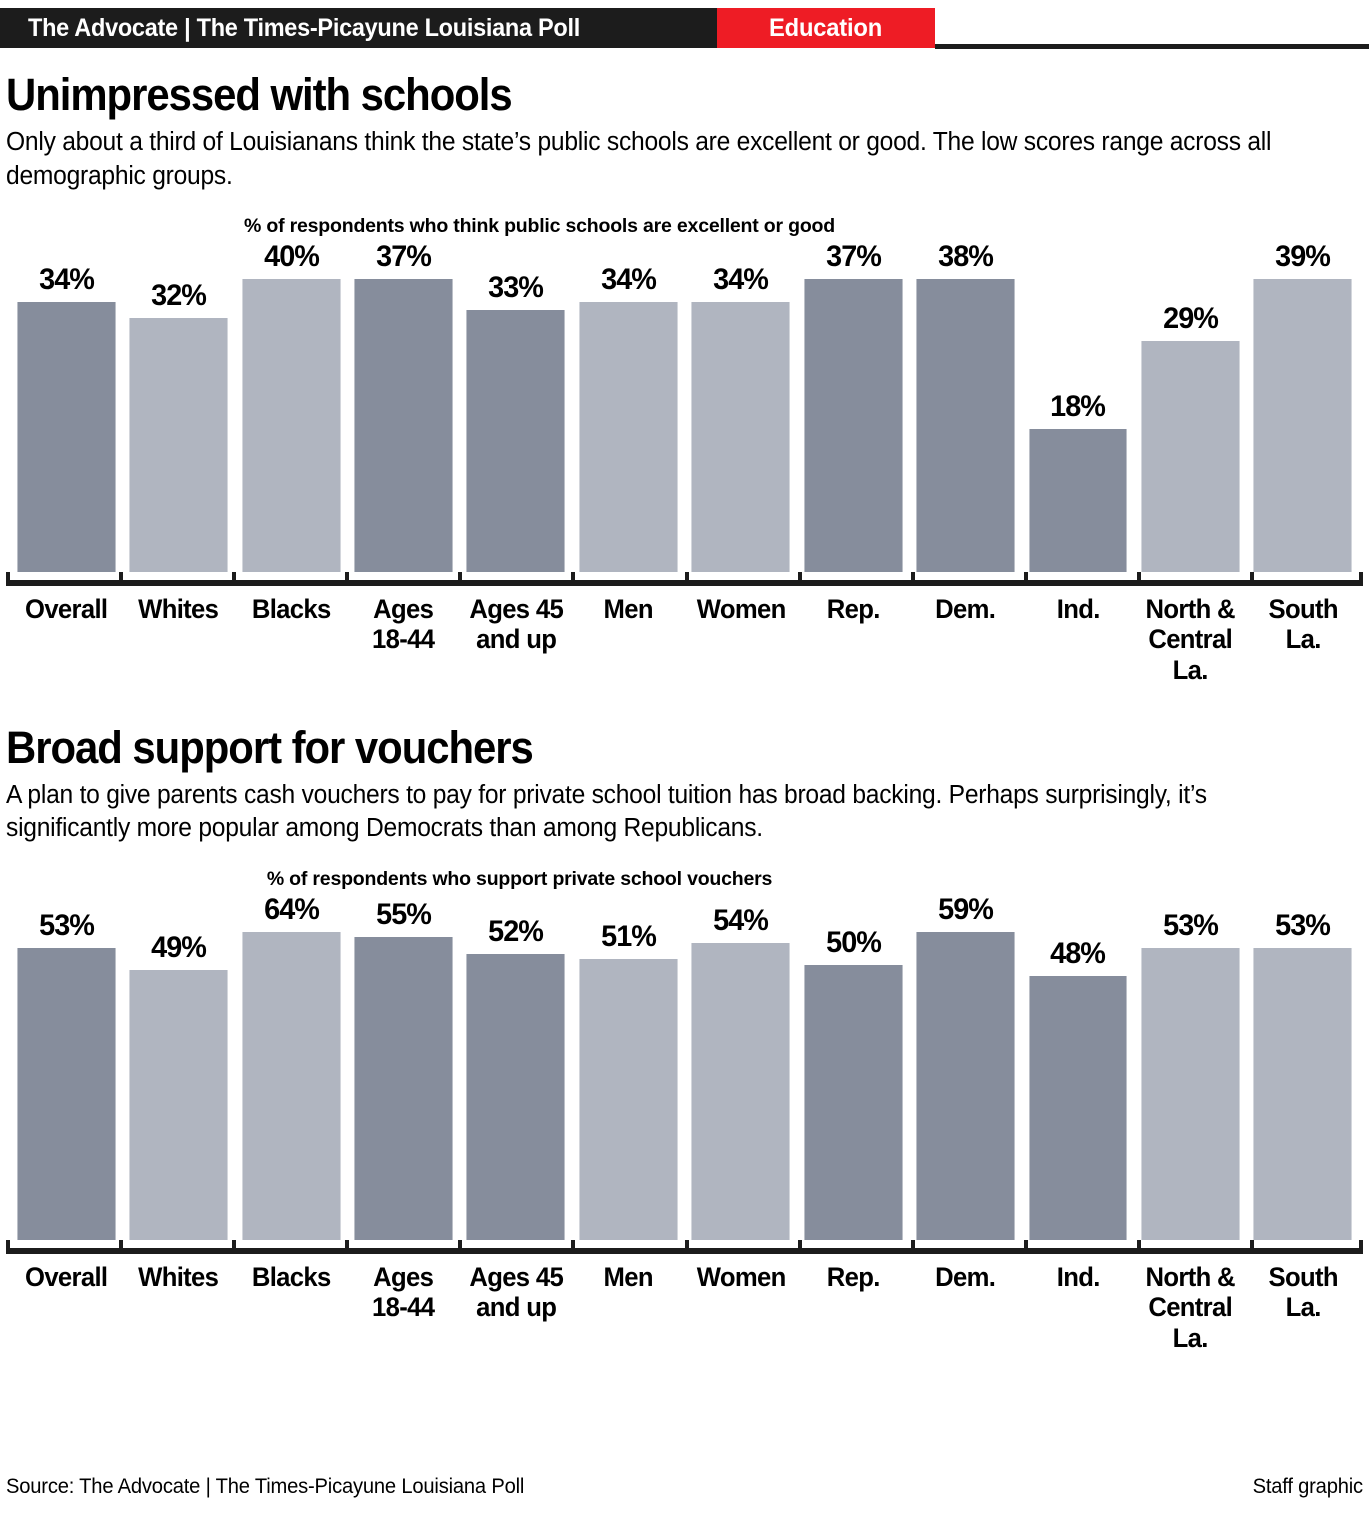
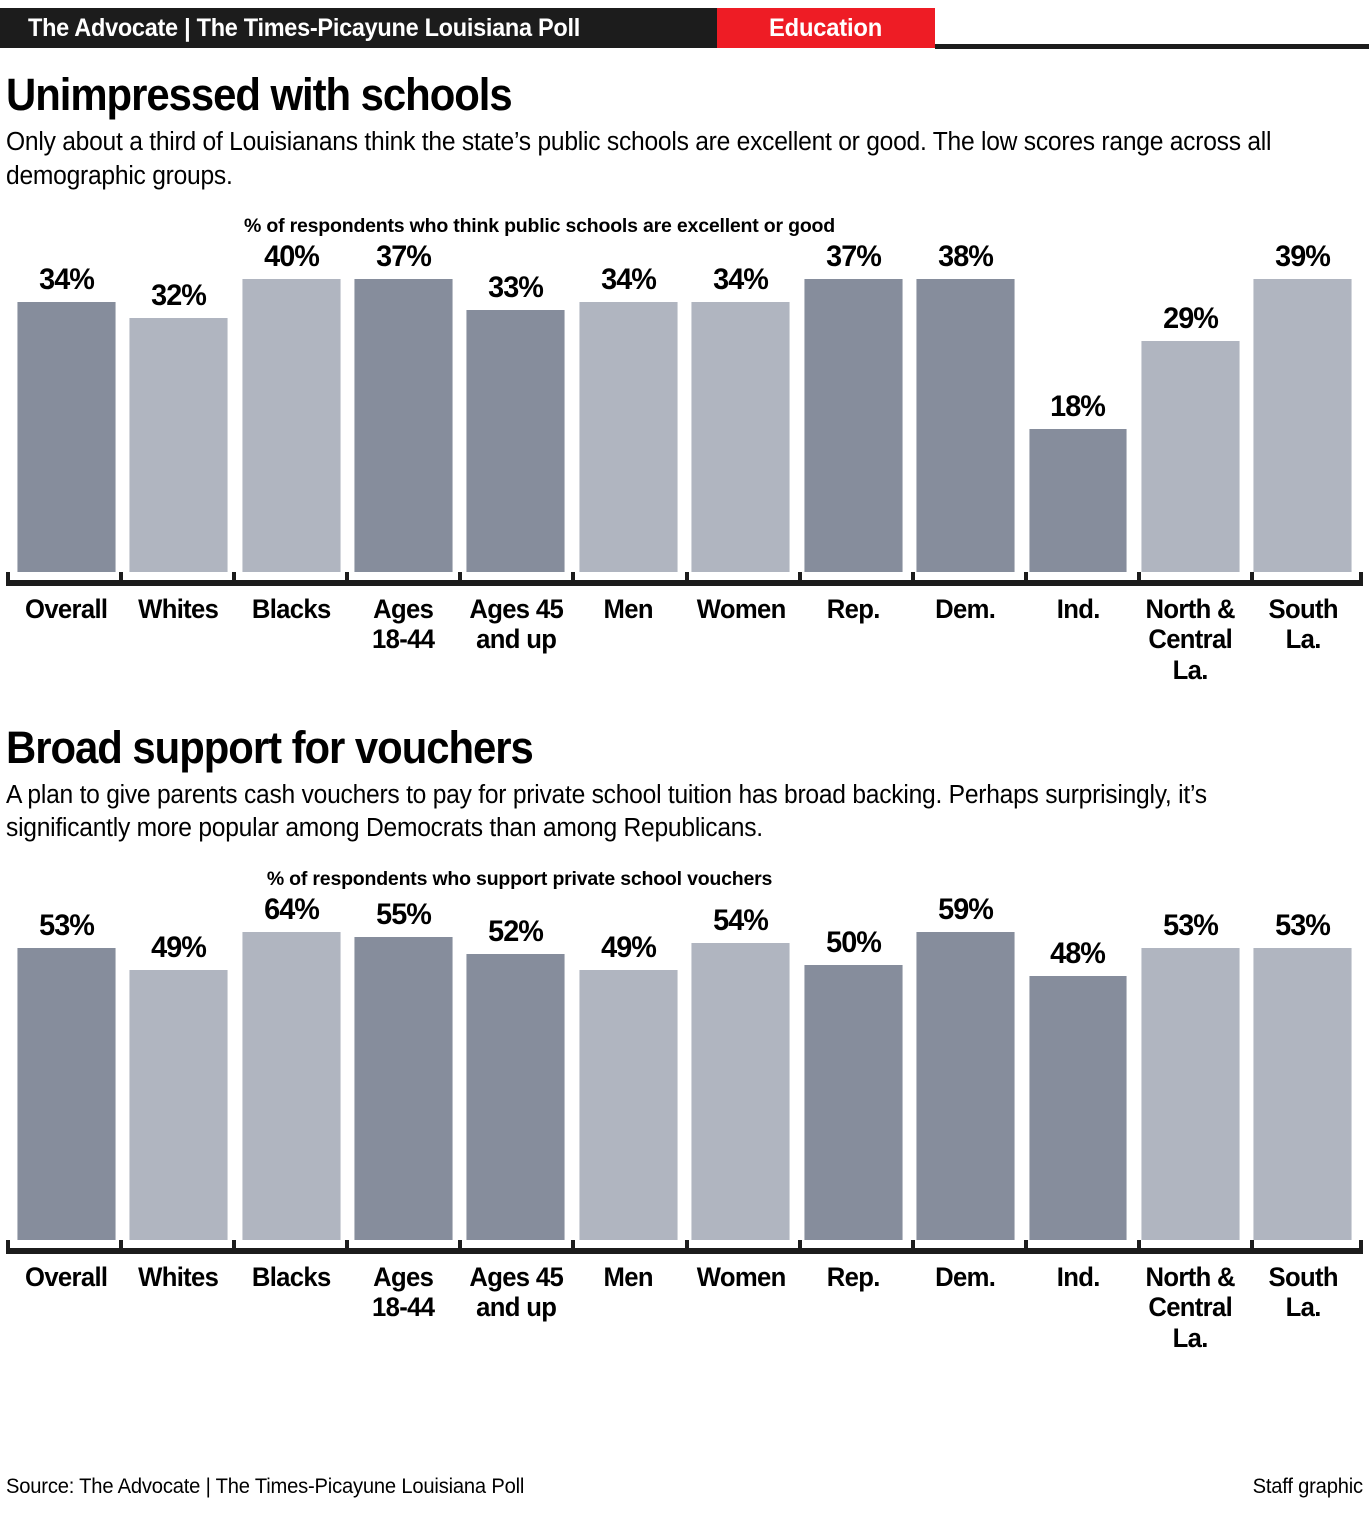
Broad support for vouchers/Men: 51% -> 49%
